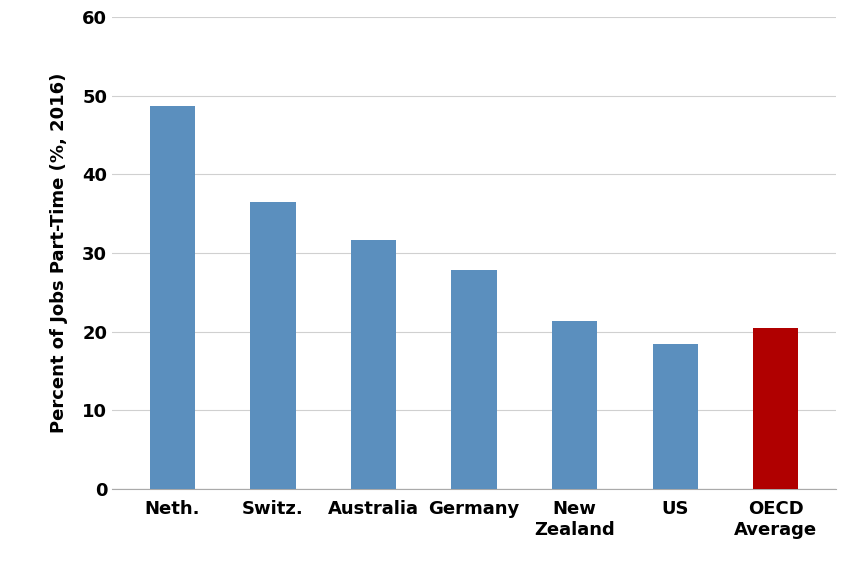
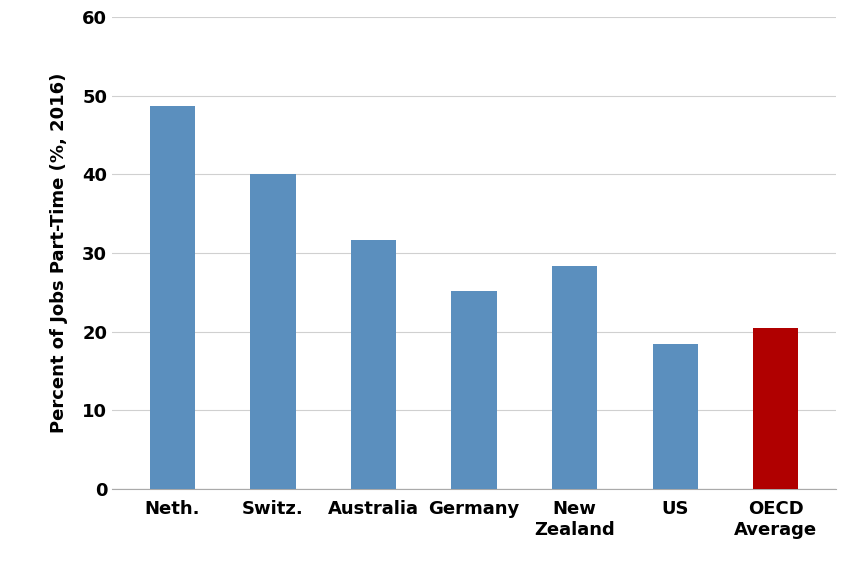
Switz.: 36.5 -> 40.0
Germany: 27.8 -> 25.2
New Zealand: 21.3 -> 28.4
